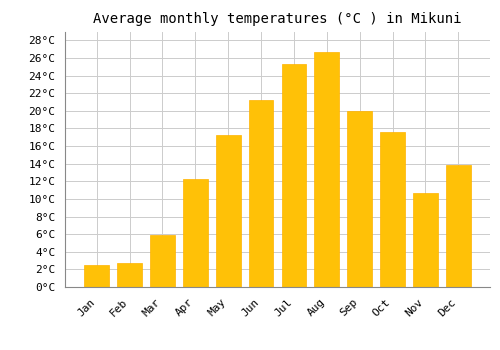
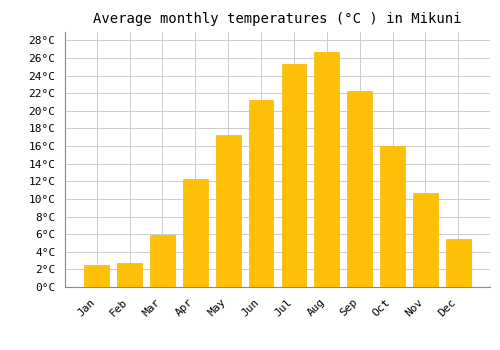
Sep: 20.0°C -> 22.2°C
Oct: 17.6°C -> 16.0°C
Dec: 13.8°C -> 5.5°C
